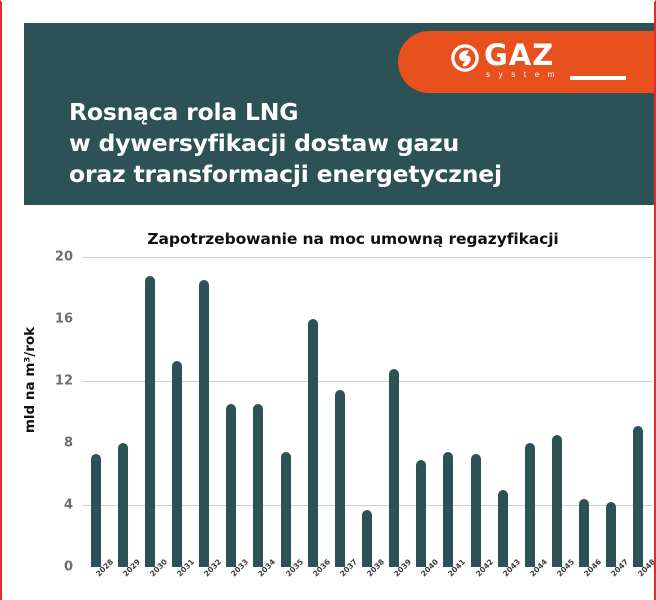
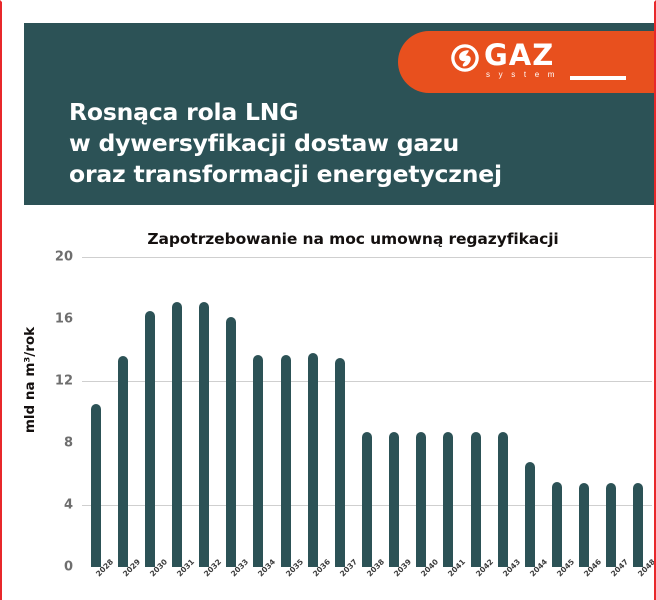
2028: 7.3 -> 10.5
2029: 8.0 -> 13.6
2030: 18.8 -> 16.5
2031: 13.3 -> 17.1
2032: 18.5 -> 17.1
2033: 10.5 -> 16.1
2034: 10.5 -> 13.7
2035: 7.4 -> 13.7
2036: 16.0 -> 13.8
2037: 11.4 -> 13.5
2038: 3.7 -> 8.7
2039: 12.8 -> 8.7
2040: 6.9 -> 8.7
2041: 7.4 -> 8.7
2042: 7.3 -> 8.7
2043: 5.0 -> 8.7
2044: 8.0 -> 6.8
2045: 8.5 -> 5.5
2046: 4.4 -> 5.4
2047: 4.2 -> 5.4
2048: 9.1 -> 5.4
